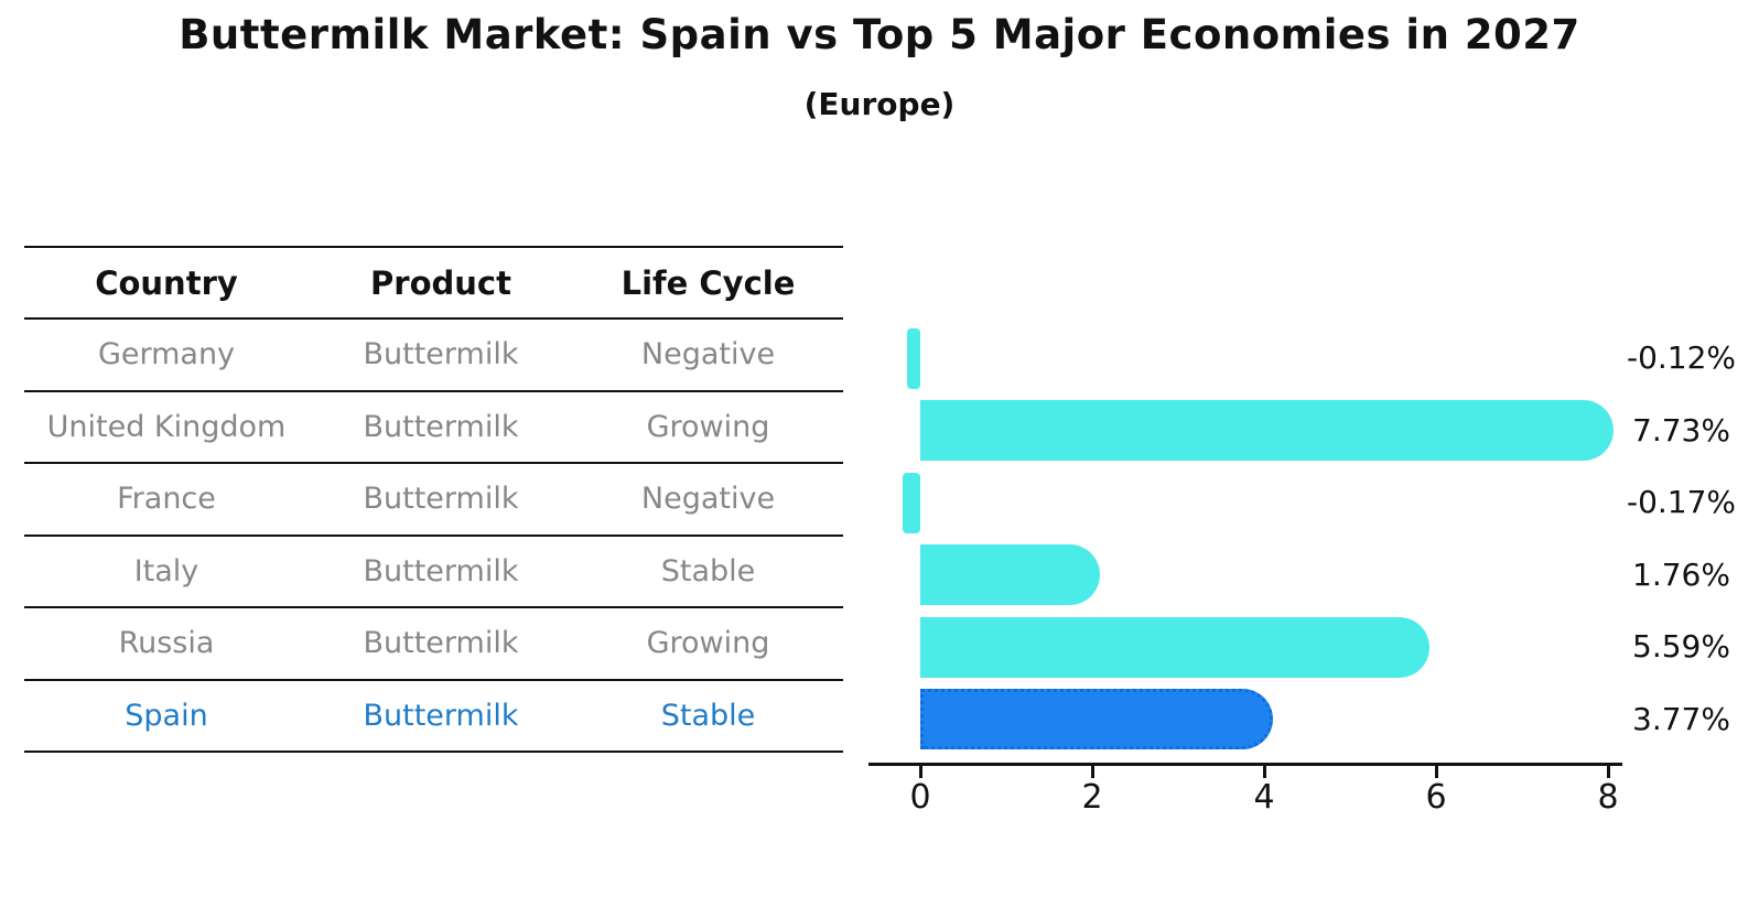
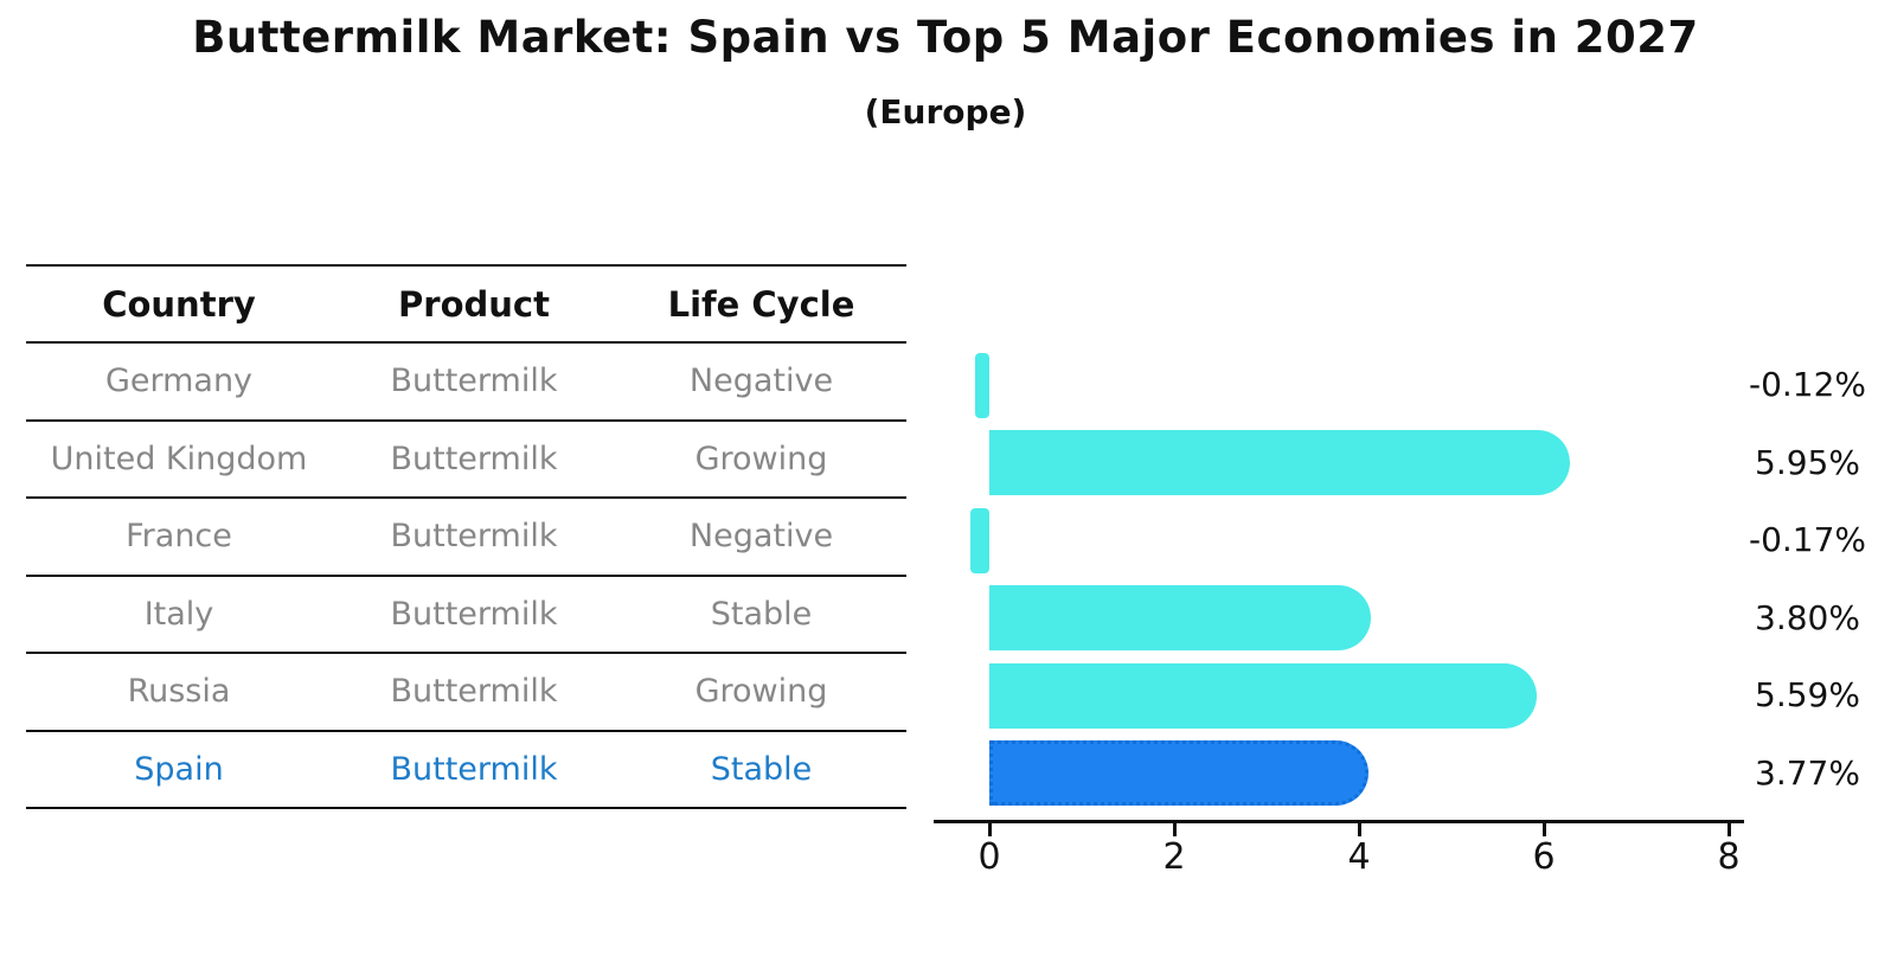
United Kingdom: 7.73% -> 5.95%
Italy: 1.76% -> 3.80%
